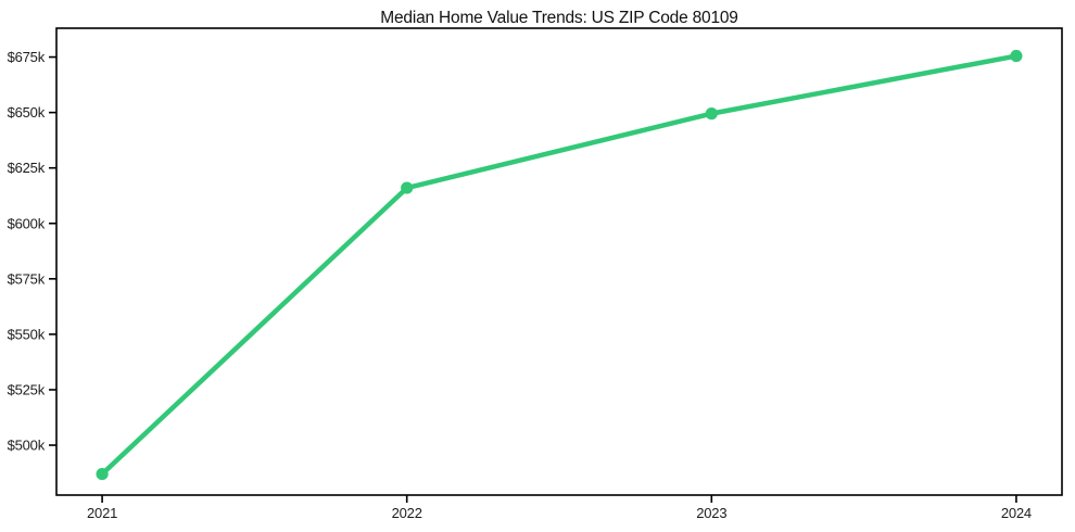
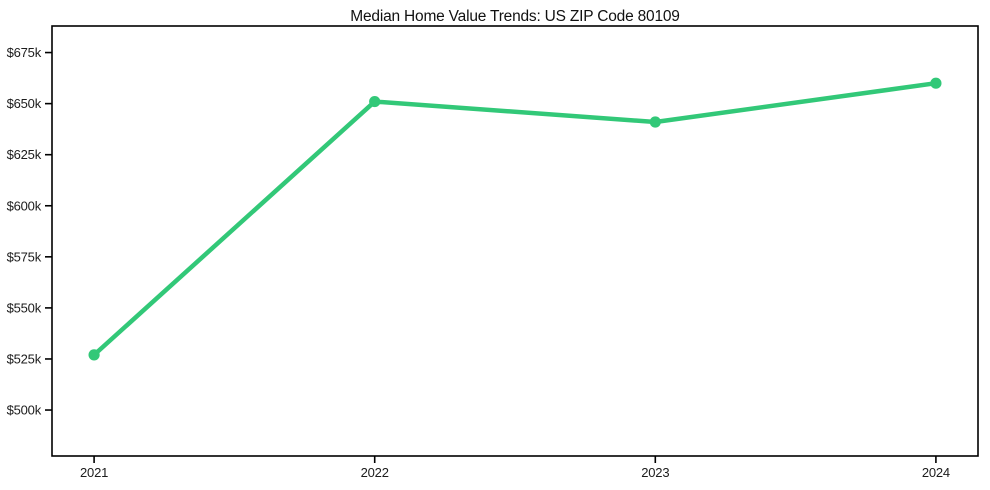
2021: $487k -> $527k
2022: $616k -> $651k
2023: $650k -> $641k
2024: $676k -> $660k
